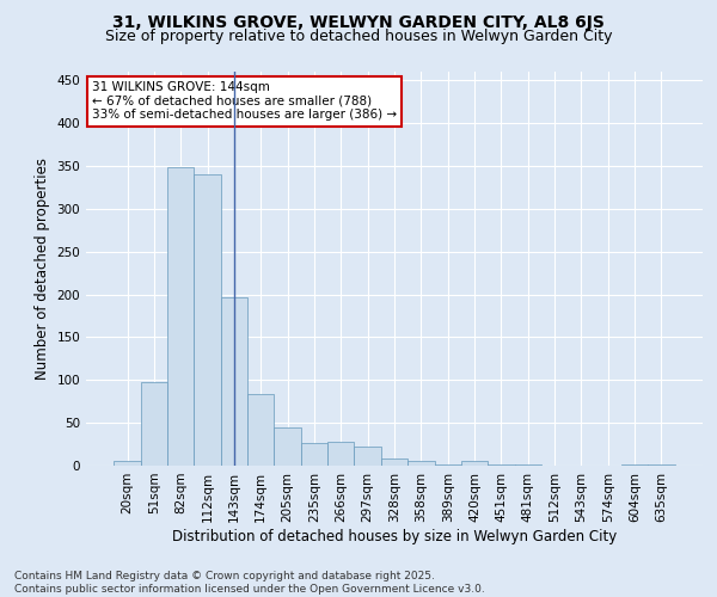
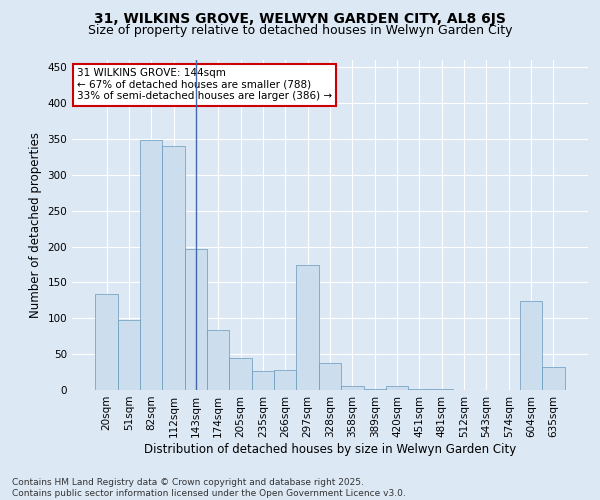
20sqm: 5 -> 134
297sqm: 23 -> 174
328sqm: 9 -> 38
604sqm: 1 -> 124
635sqm: 2 -> 32
